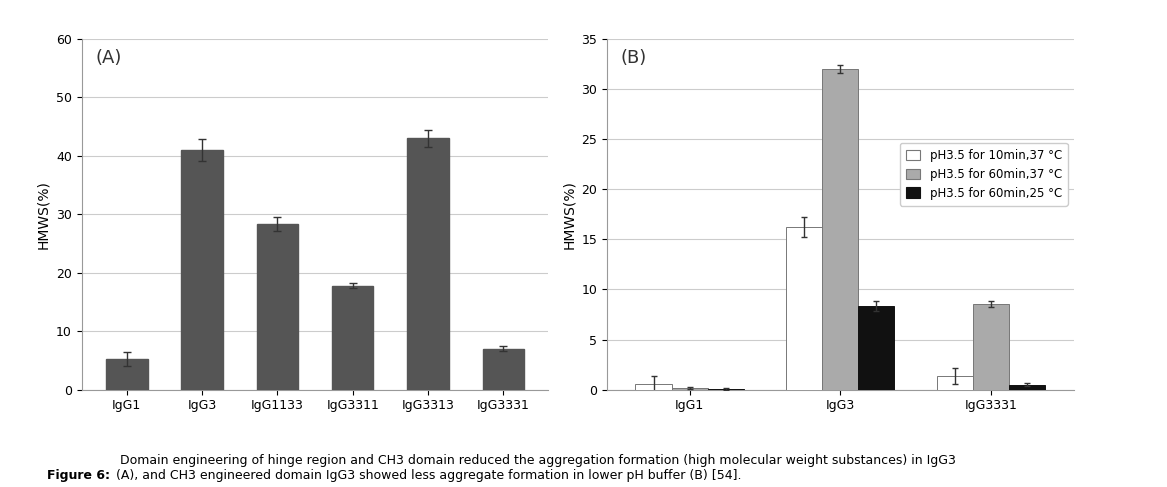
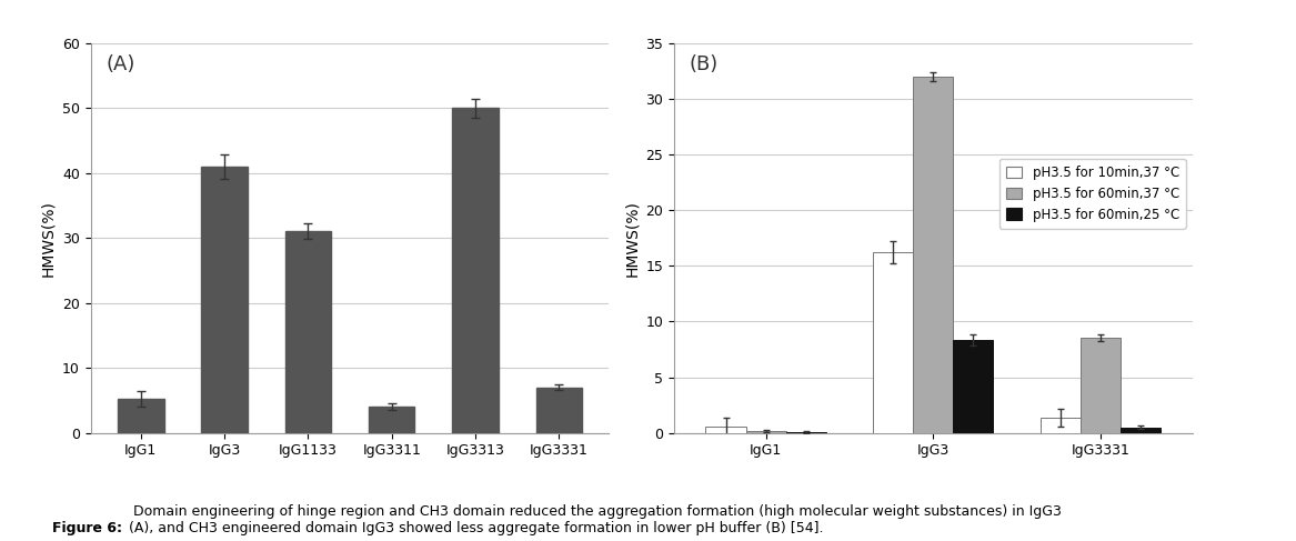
IgG1133: 28.4 -> 31.0
IgG3311: 17.8 -> 4.0
IgG3313: 43.0 -> 50.0
